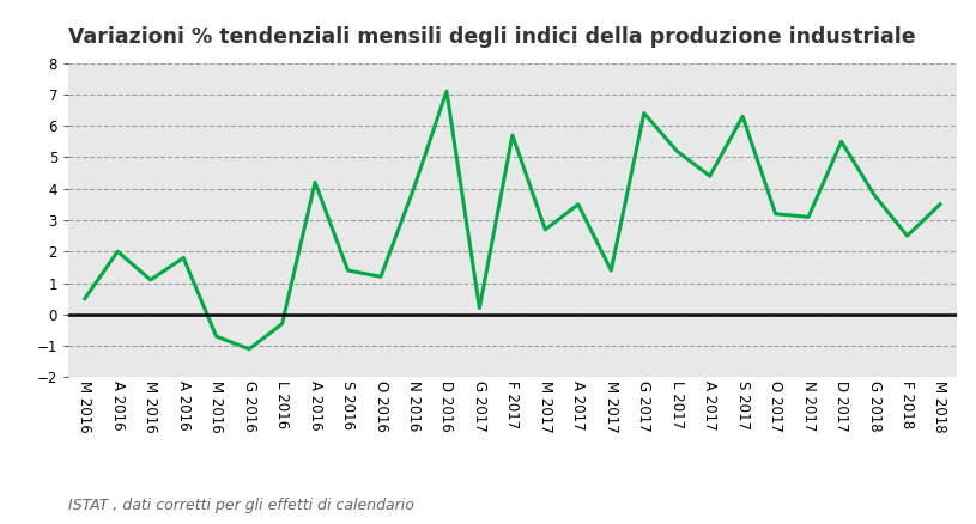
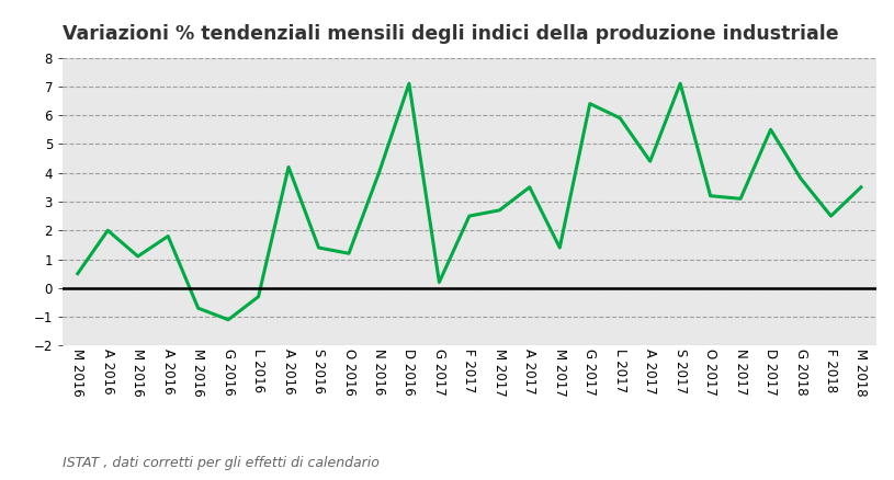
F 2017: 5.7 -> 2.5
L 2017: 5.2 -> 5.9
S 2017: 6.3 -> 7.1
